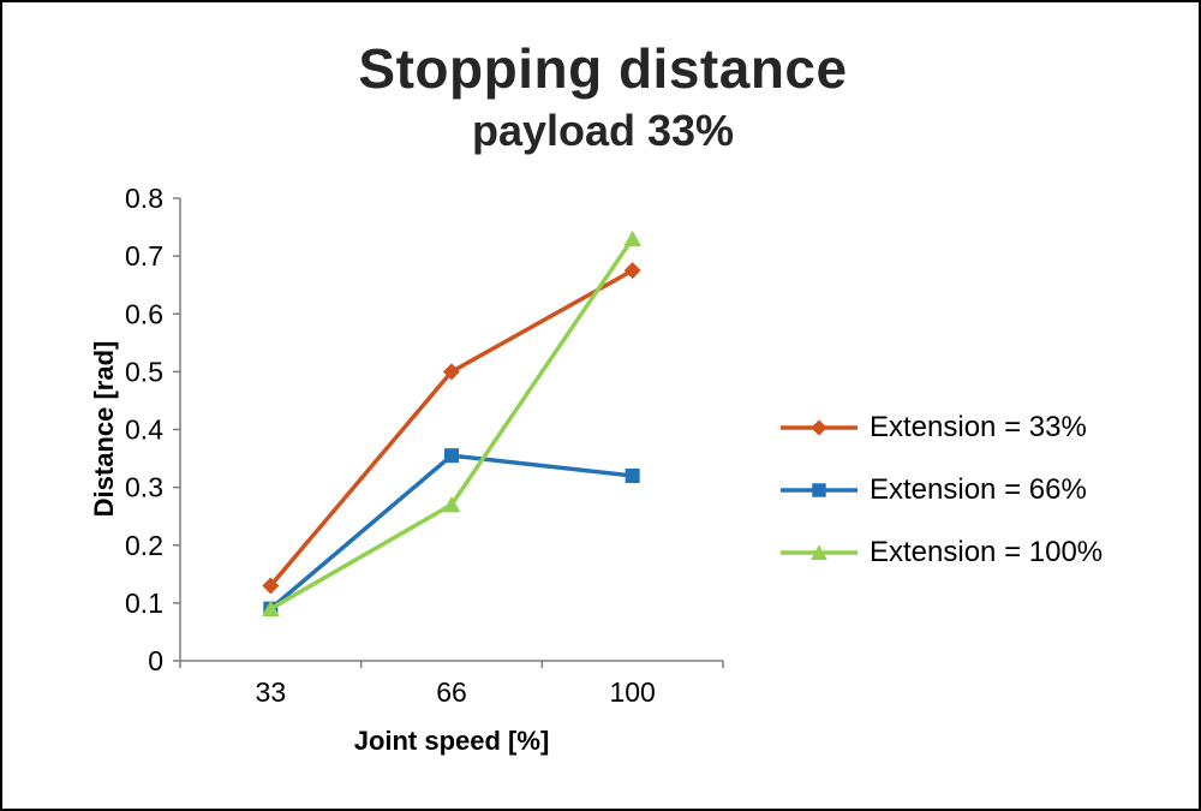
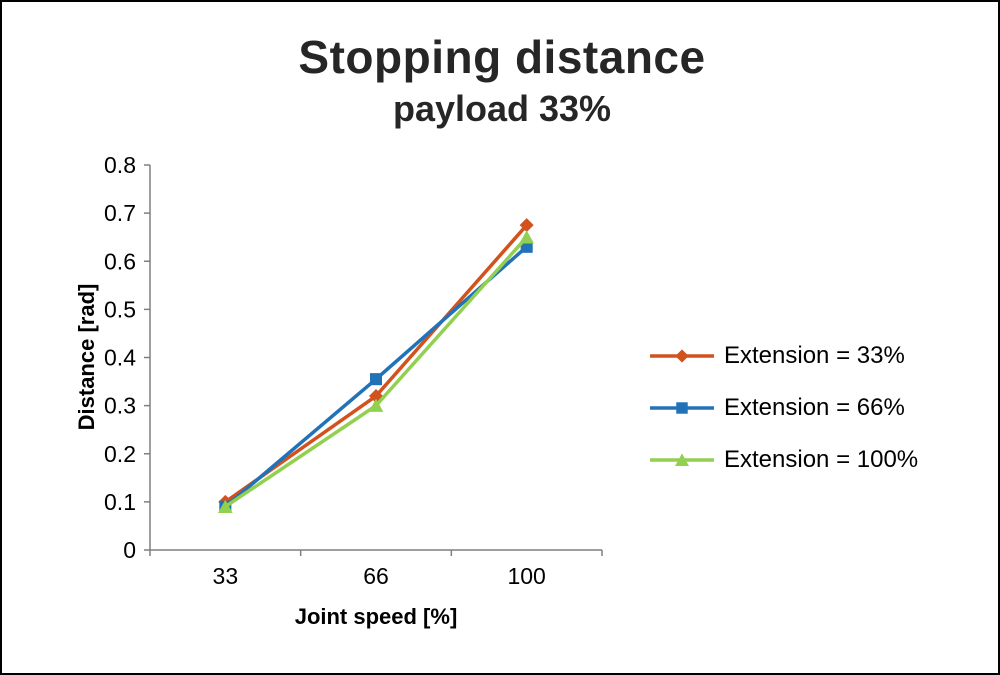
Extension = 33%/33: 0.13 -> 0.10
Extension = 33%/66: 0.50 -> 0.32
Extension = 100%/66: 0.27 -> 0.30
Extension = 66%/100: 0.32 -> 0.63
Extension = 100%/100: 0.73 -> 0.65
